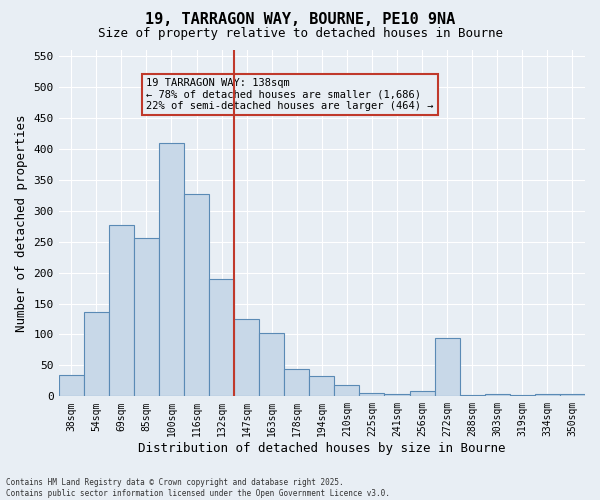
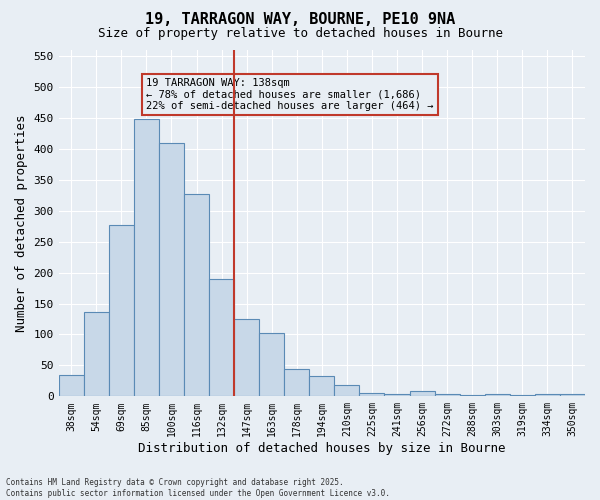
85sqm: 256 -> 449
272sqm: 94 -> 4
